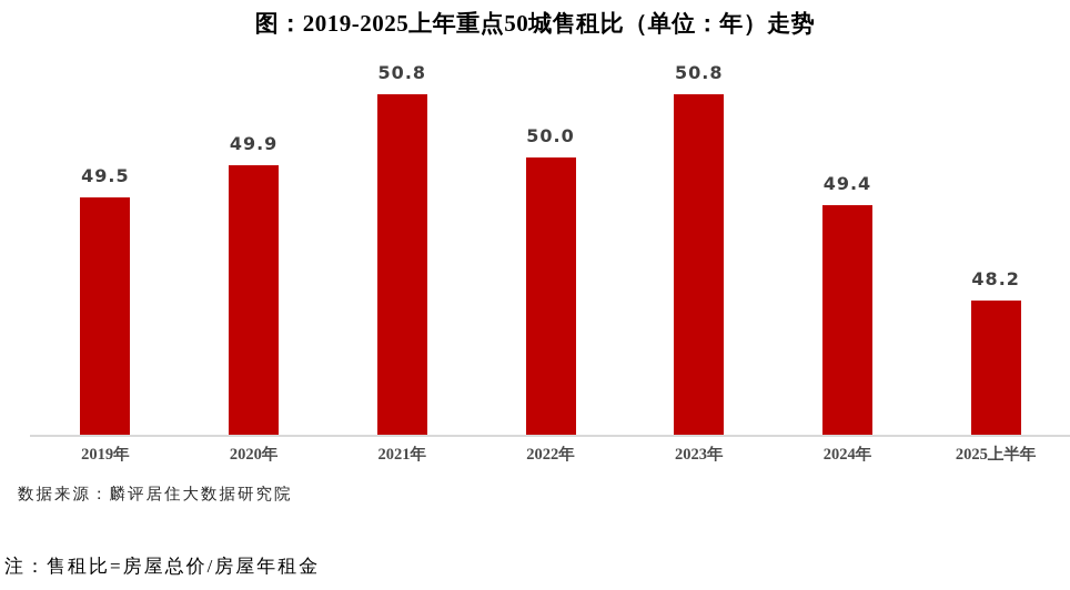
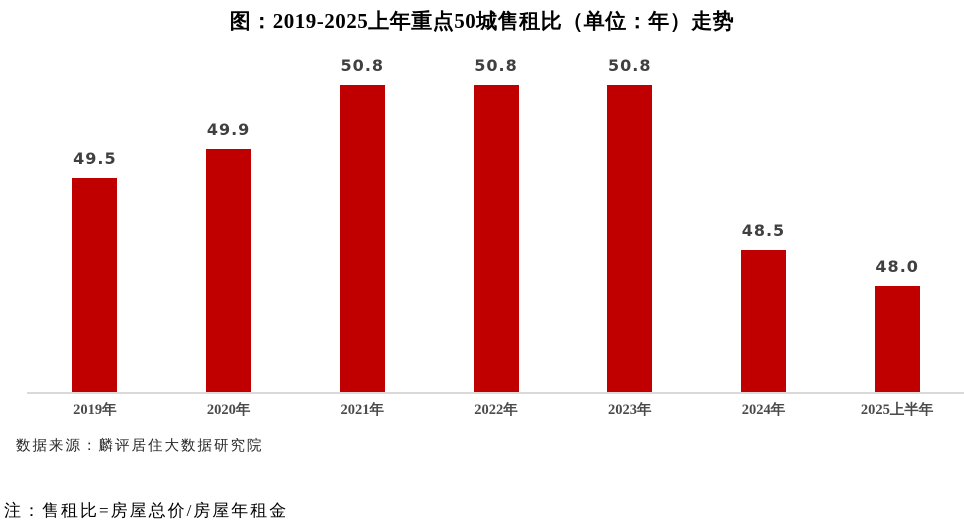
2022年: 50.0 -> 50.8
2024年: 49.4 -> 48.5
2025上半年: 48.2 -> 48.0
